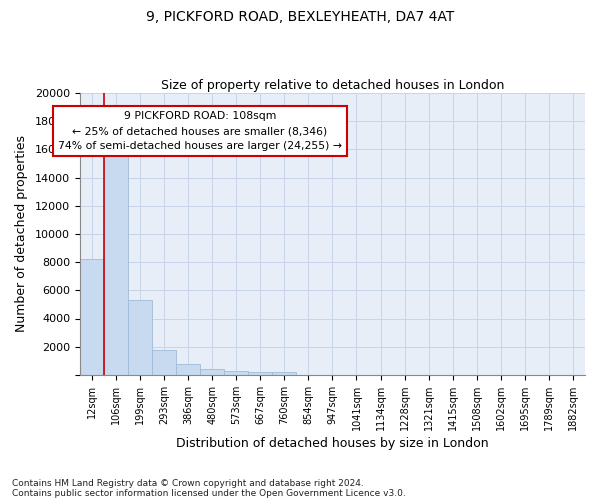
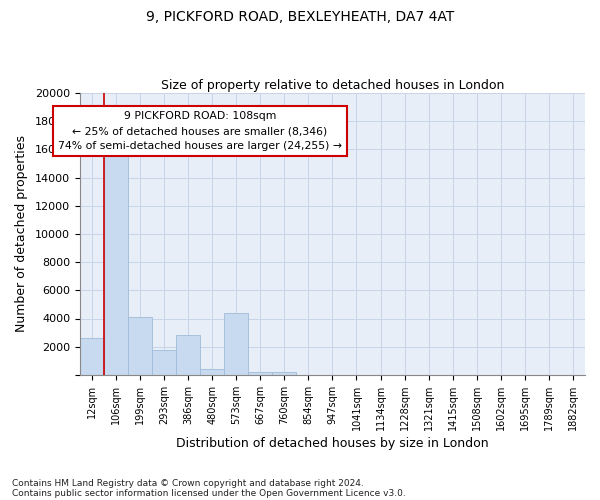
12sqm: 8200 -> 2600
199sqm: 5300 -> 4100
386sqm: 800 -> 2800
573sqm: 300 -> 4400
